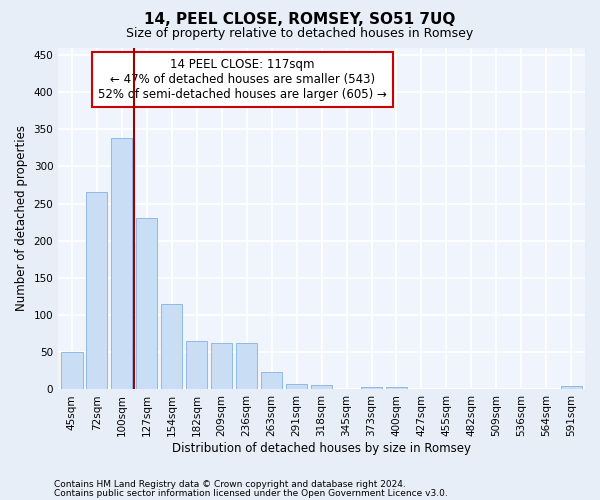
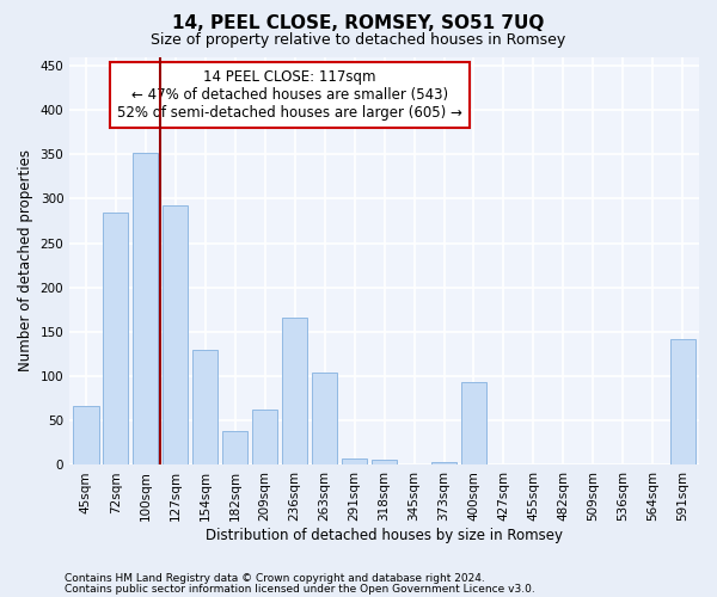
45sqm: 50 -> 66
72sqm: 265 -> 284
100sqm: 338 -> 352
127sqm: 230 -> 292
154sqm: 115 -> 130
182sqm: 65 -> 38
236sqm: 62 -> 166
263sqm: 23 -> 104
400sqm: 3 -> 94
591sqm: 4 -> 142
